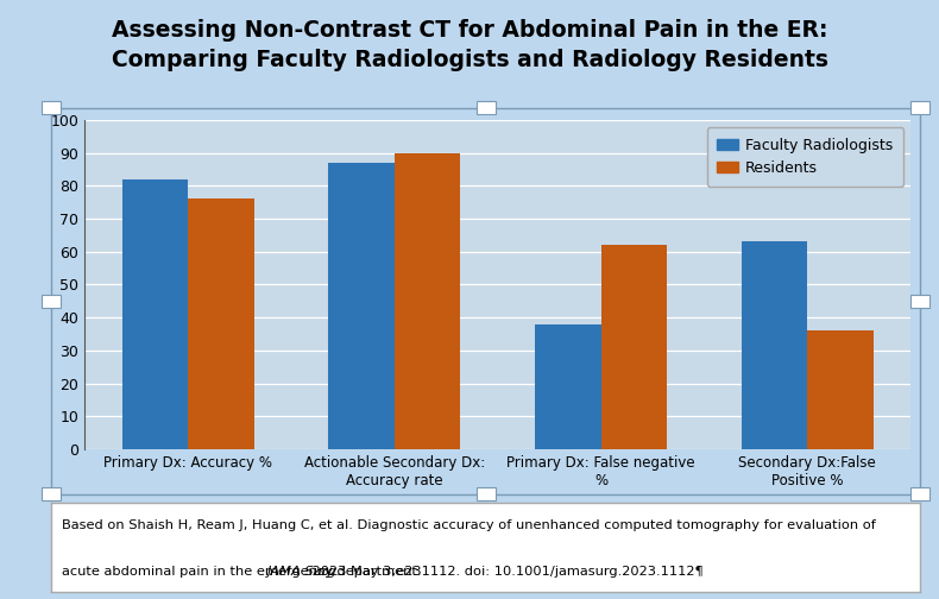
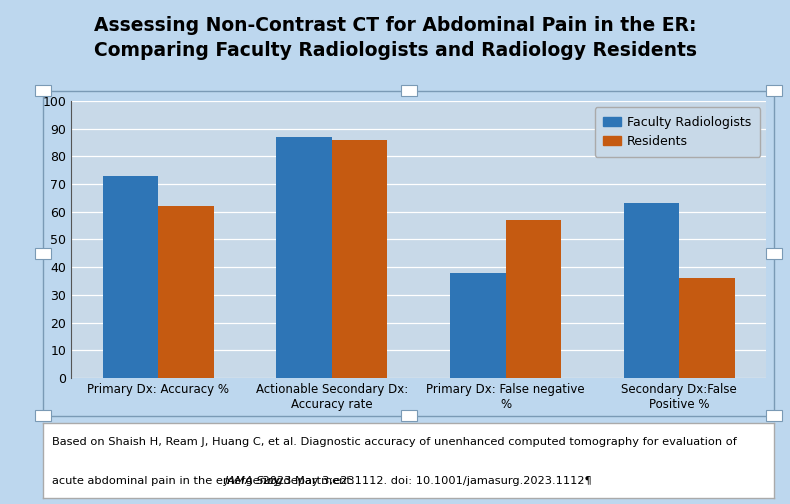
Faculty Radiologists/Primary Dx: Accuracy %: 82 -> 73
Residents/Primary Dx: Accuracy %: 76 -> 62
Residents/Actionable Secondary Dx: Accuracy rate: 90 -> 86
Residents/Primary Dx: False negative %: 62 -> 57
